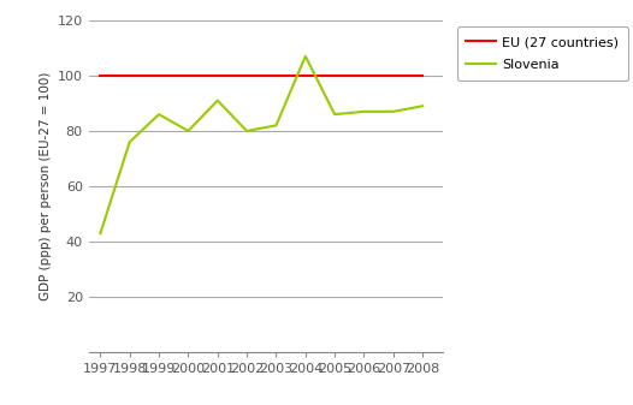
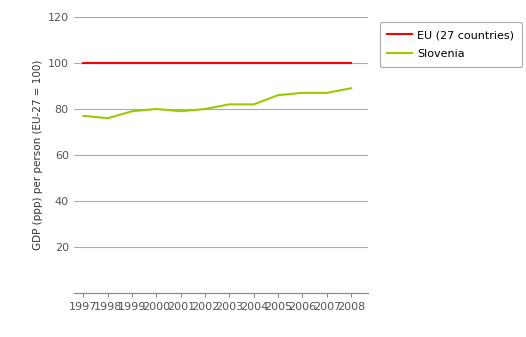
Slovenia/1997: 43 -> 77
Slovenia/1999: 86 -> 79
Slovenia/2001: 91 -> 79
Slovenia/2004: 107 -> 82
